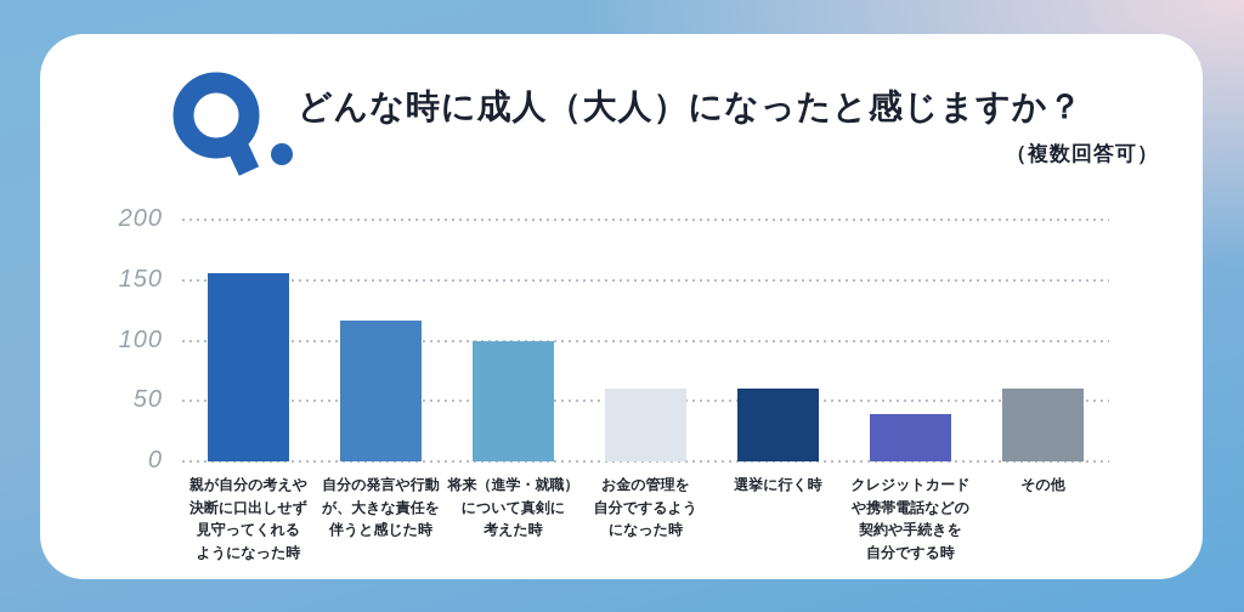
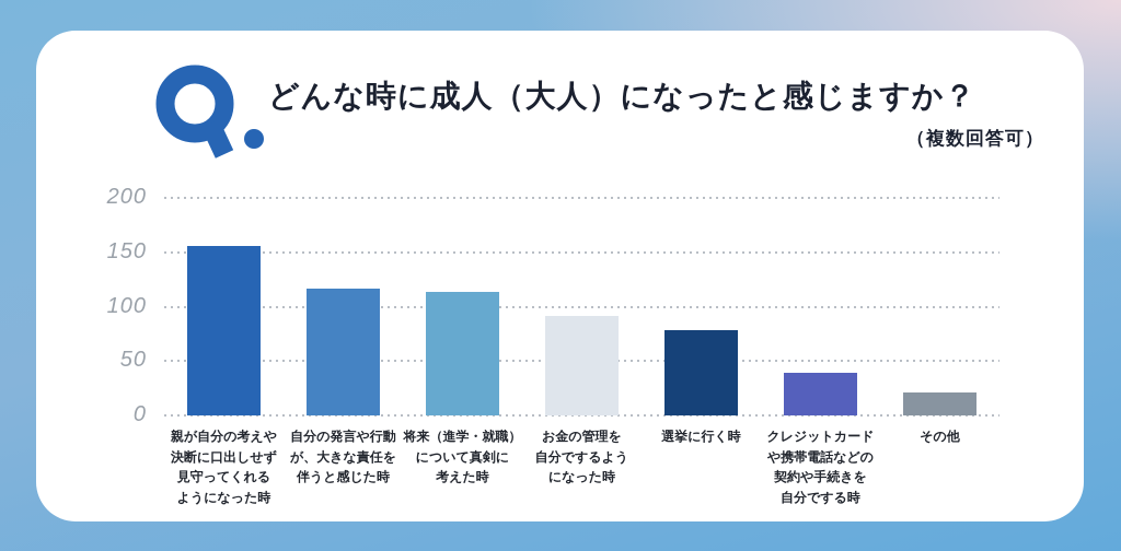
将来（進学・就職）について真剣に考えた時: 100 -> 110
お金の管理を自分でするようになった時: 60 -> 90
選挙に行く時: 60 -> 80
その他: 60 -> 20
